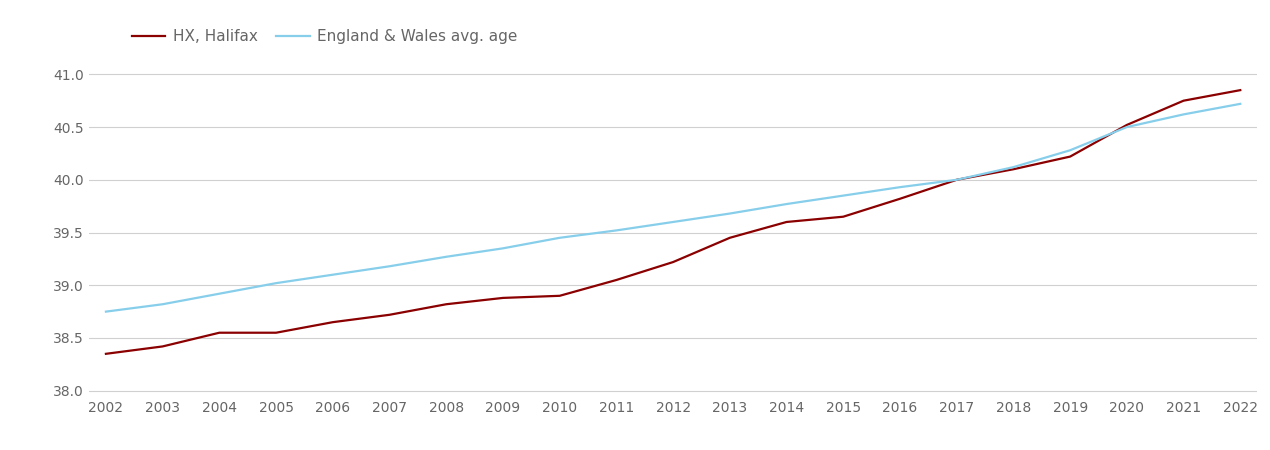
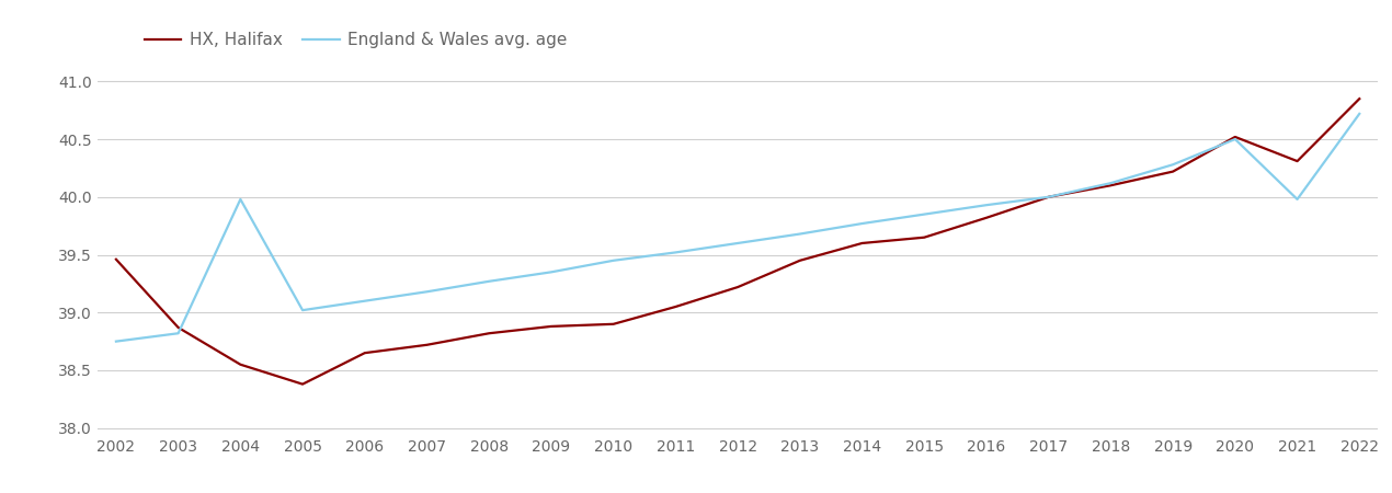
HX, Halifax/2002: 38.35 -> 39.46
HX, Halifax/2003: 38.42 -> 38.87
England & Wales avg. age/2004: 38.92 -> 39.98
HX, Halifax/2005: 38.55 -> 38.38
HX, Halifax/2021: 40.75 -> 40.31
England & Wales avg. age/2021: 40.62 -> 39.98
